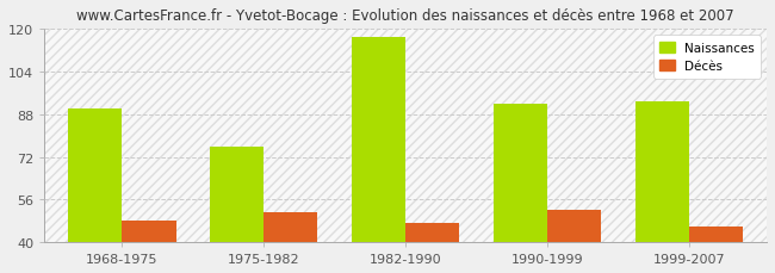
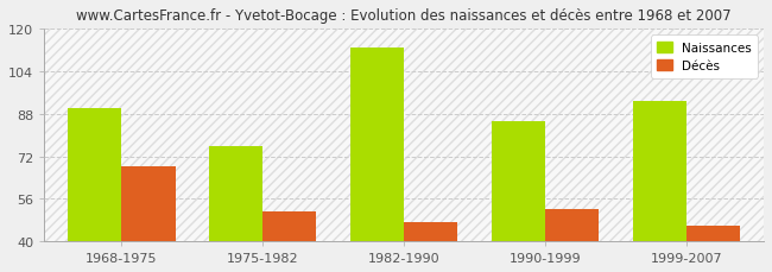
Décès/1968-1975: 48 -> 68
Naissances/1982-1990: 117 -> 113
Naissances/1990-1999: 92 -> 85
